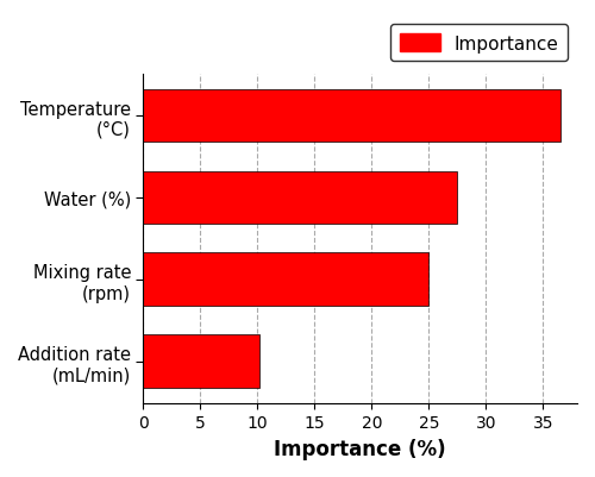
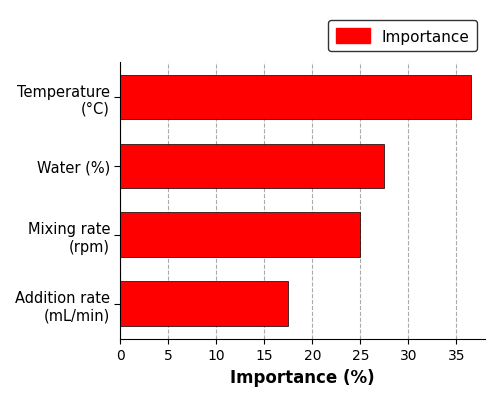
Addition rate (mL/min): 10.2 -> 17.5
